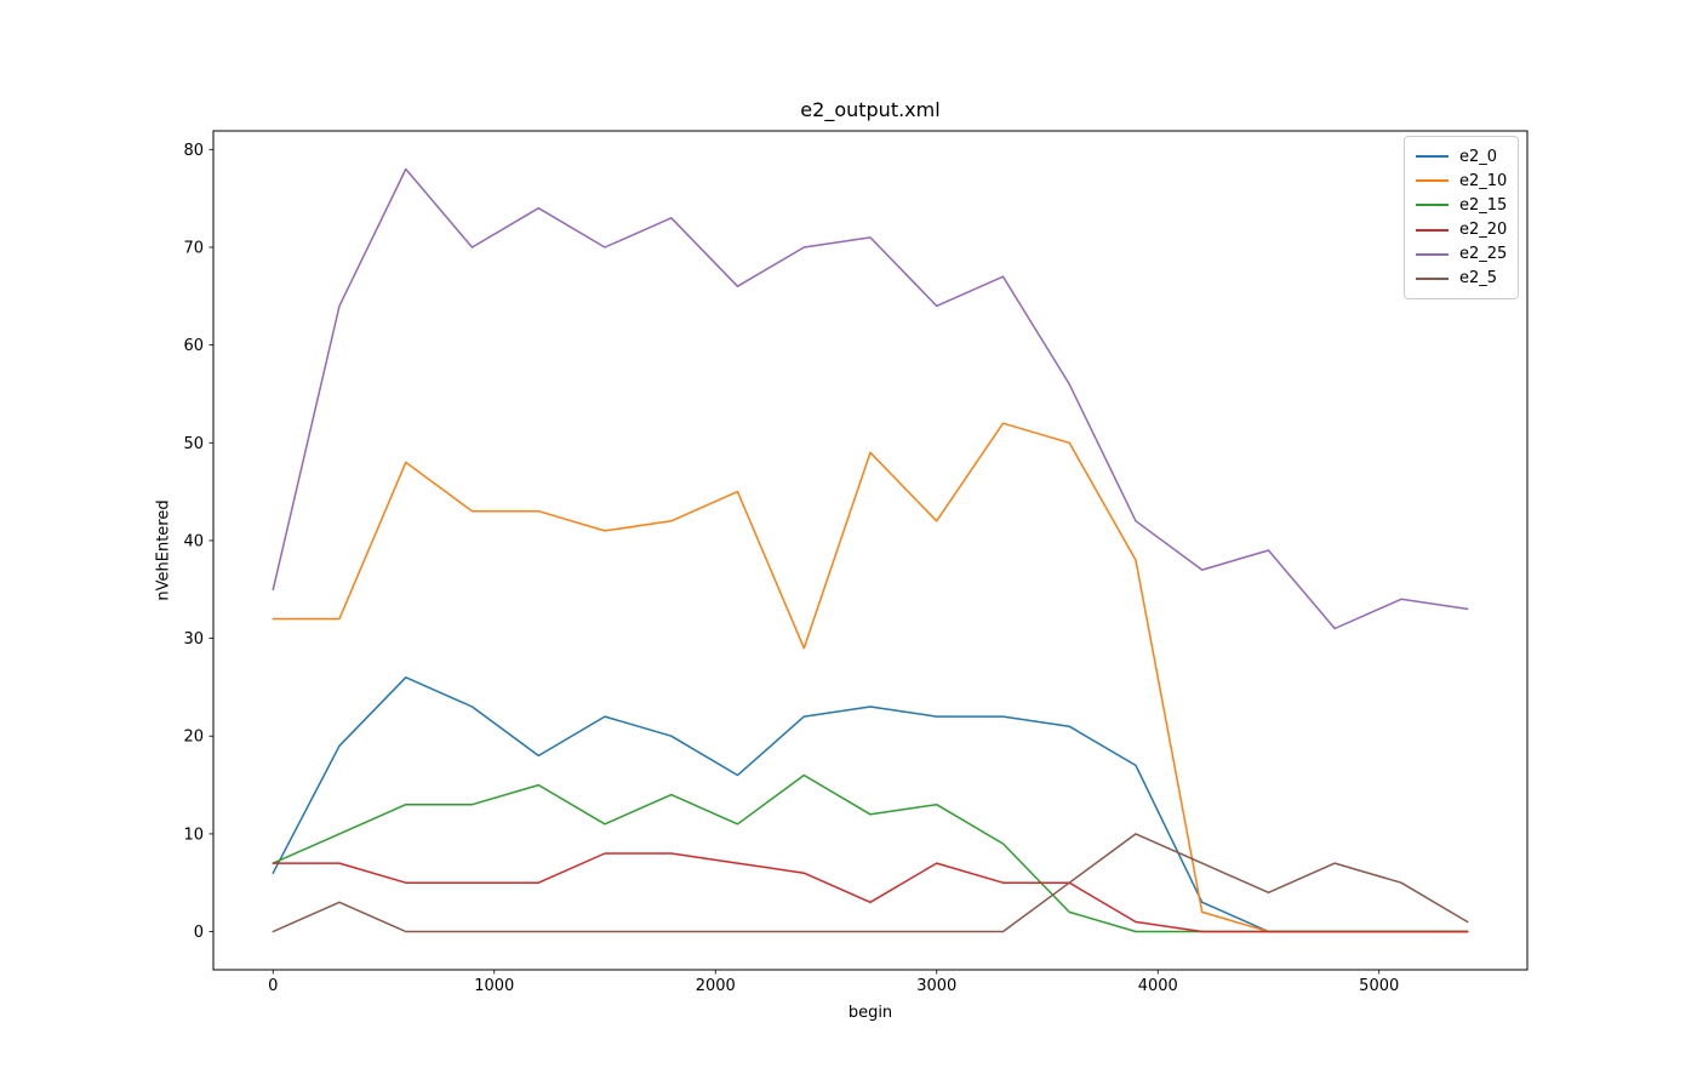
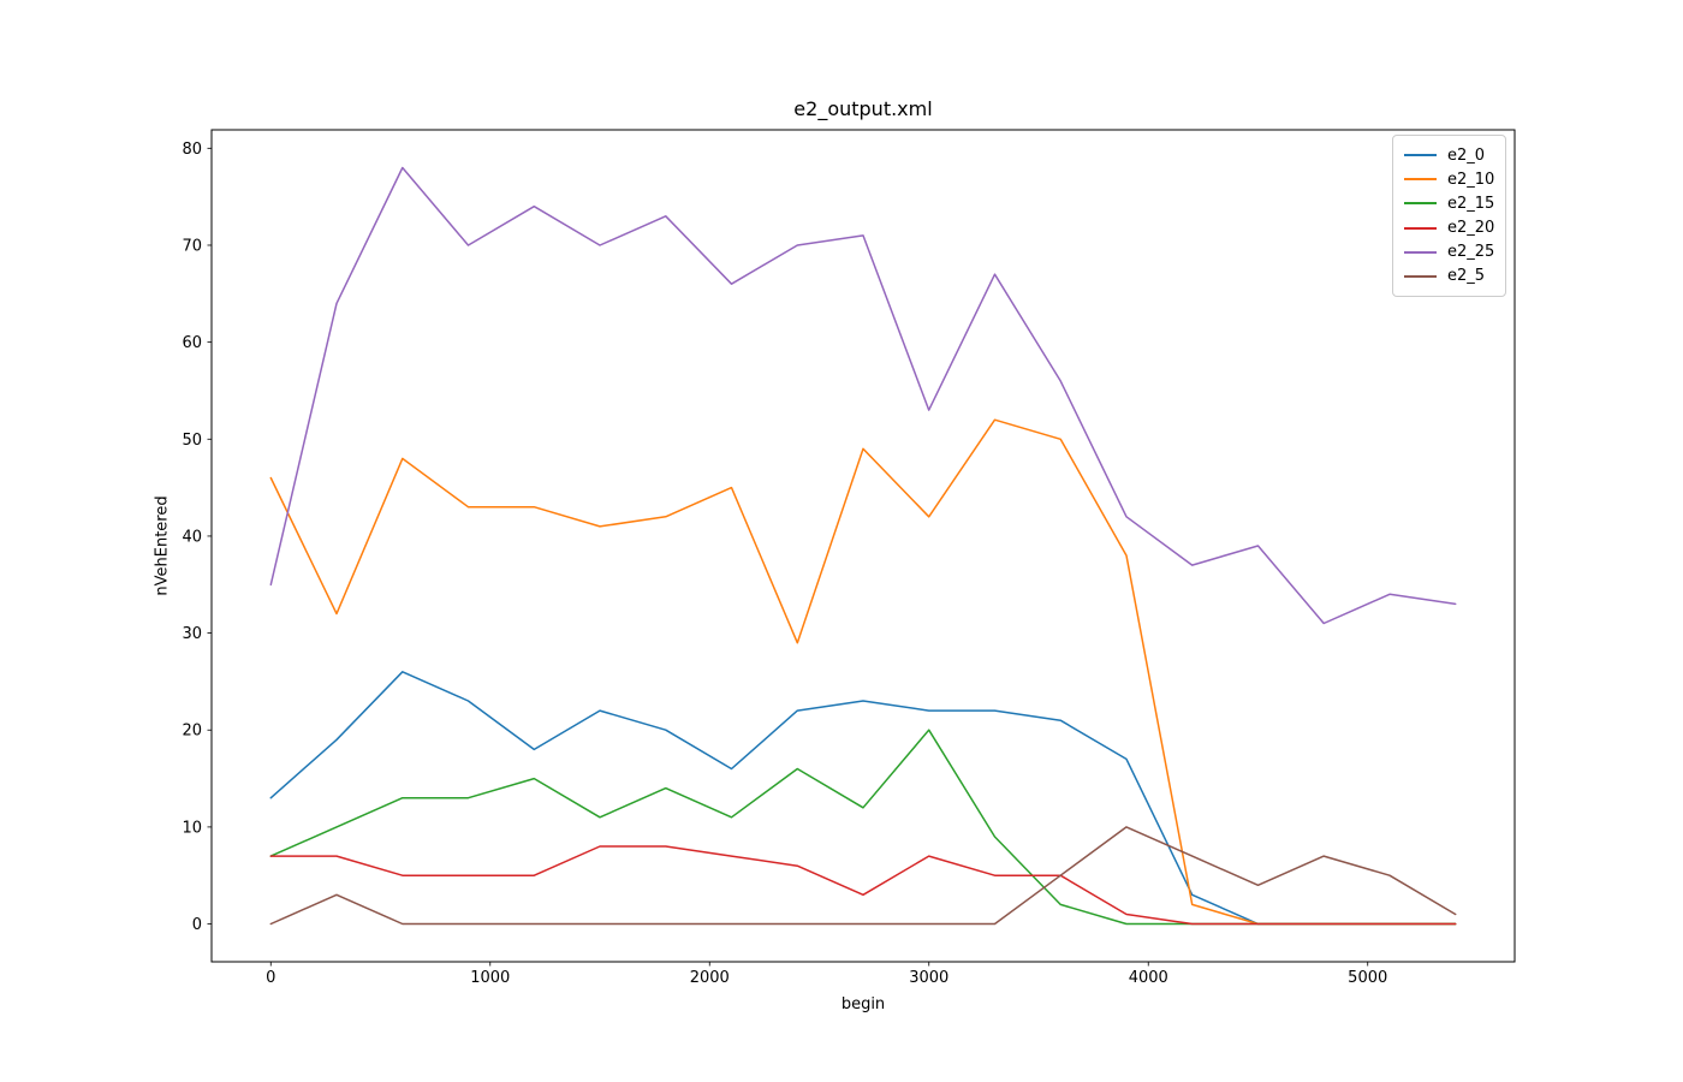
e2_0/0: 6 -> 13
e2_10/0: 32 -> 46
e2_15/3000: 13 -> 20
e2_25/3000: 64 -> 53
